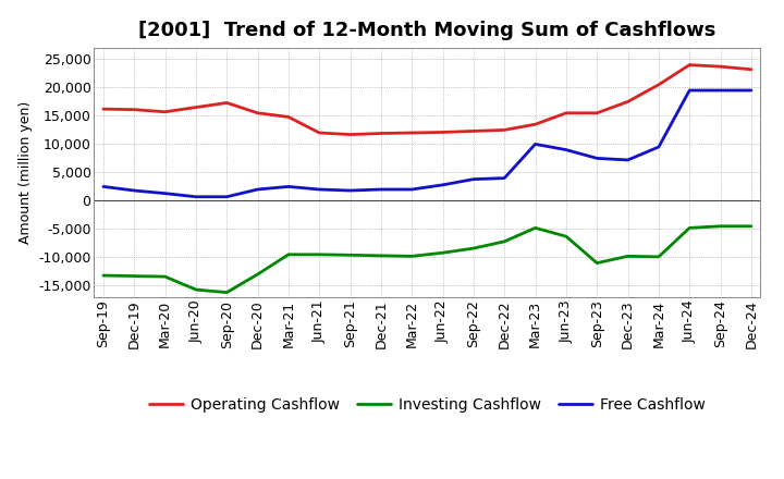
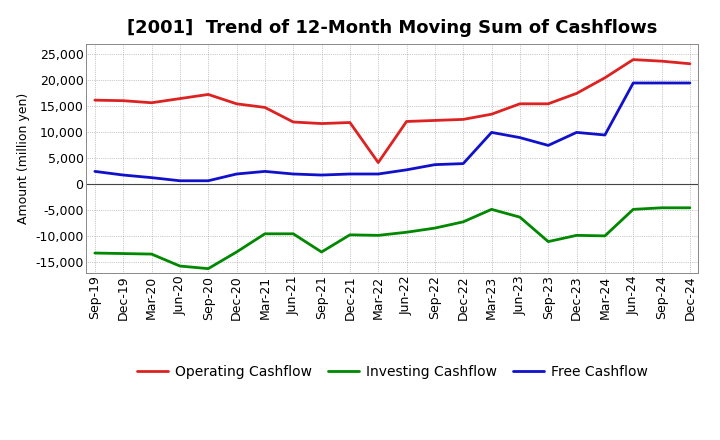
Investing Cashflow/Sep-21: -9,600 -> -13,000
Operating Cashflow/Mar-22: 12,000 -> 4,200
Free Cashflow/Dec-23: 7,200 -> 10,000
